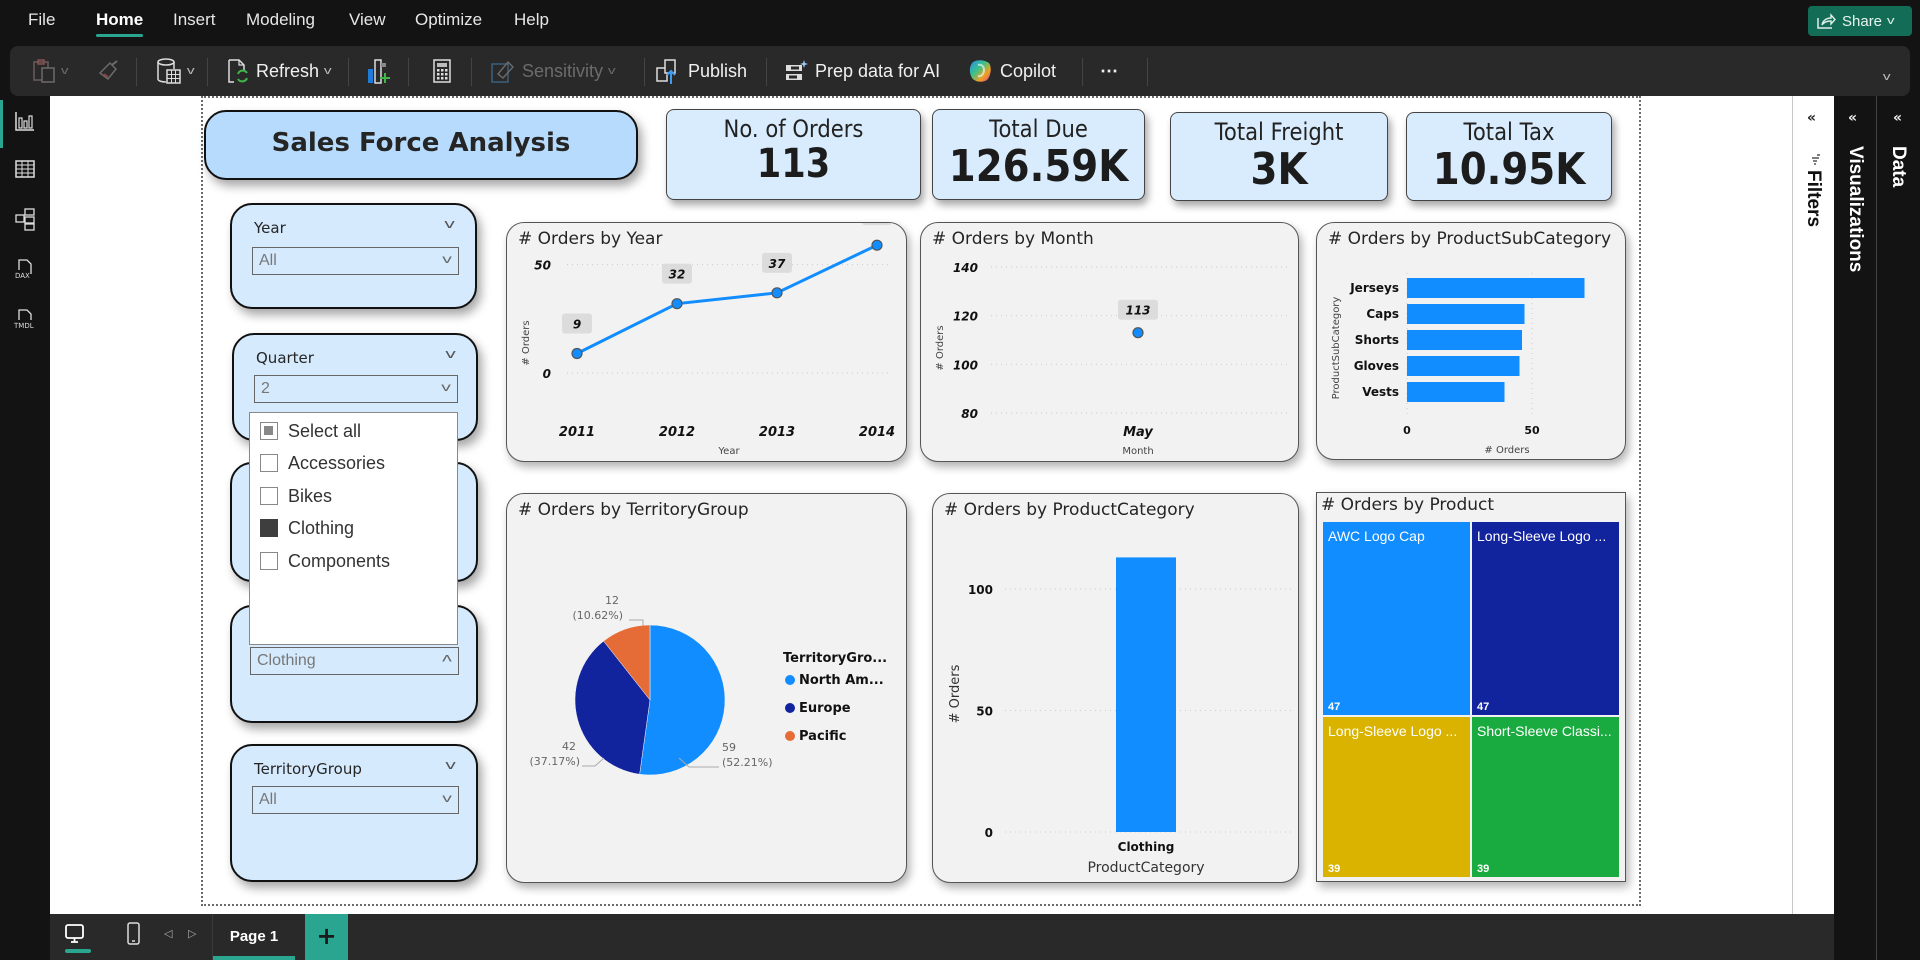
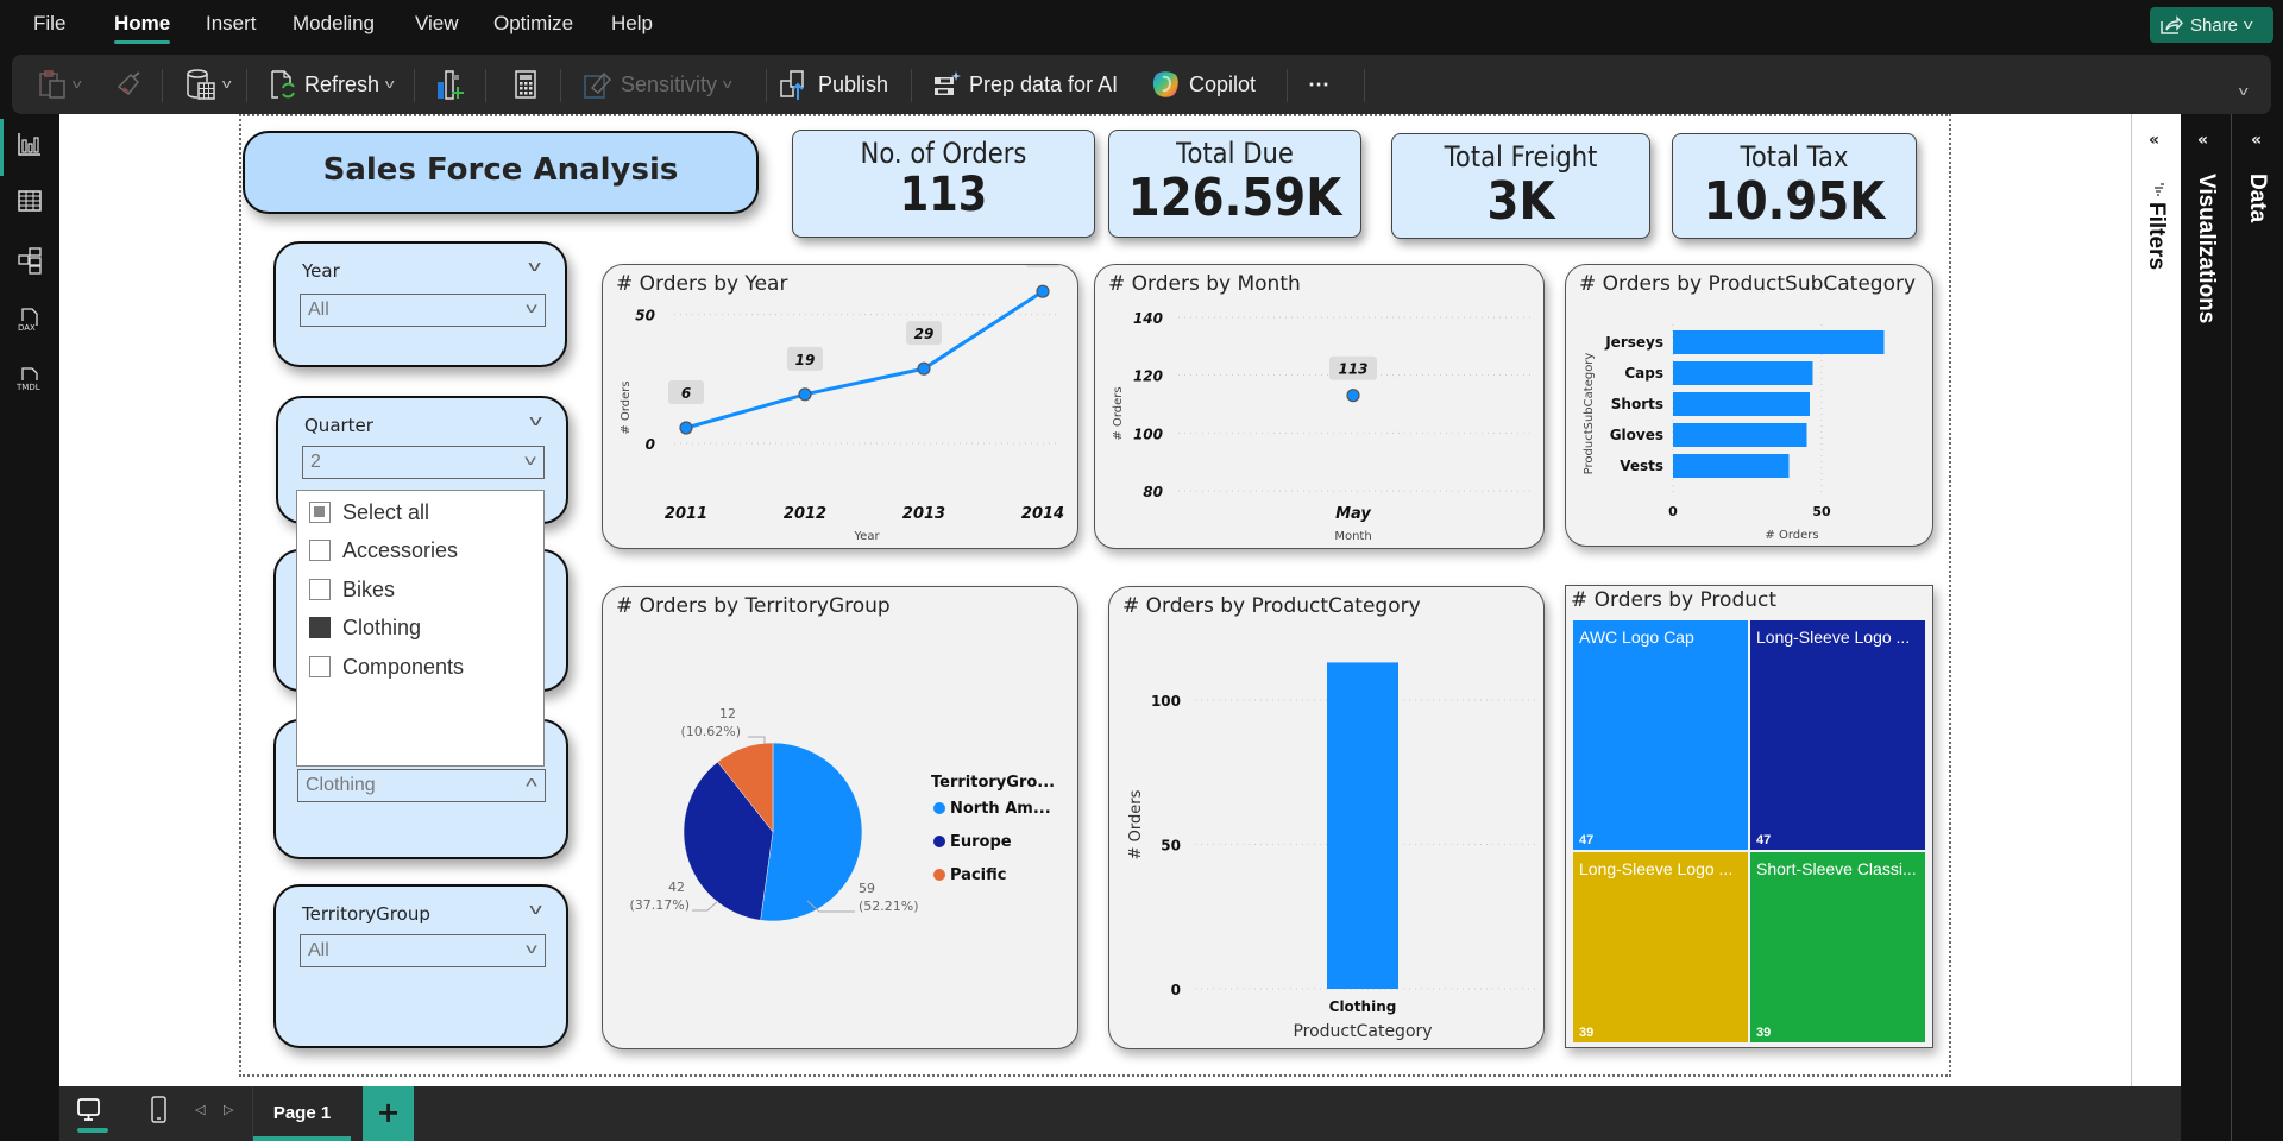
# Orders by Year/2011: 9 -> 6
# Orders by Year/2012: 32 -> 19
# Orders by Year/2013: 37 -> 29
